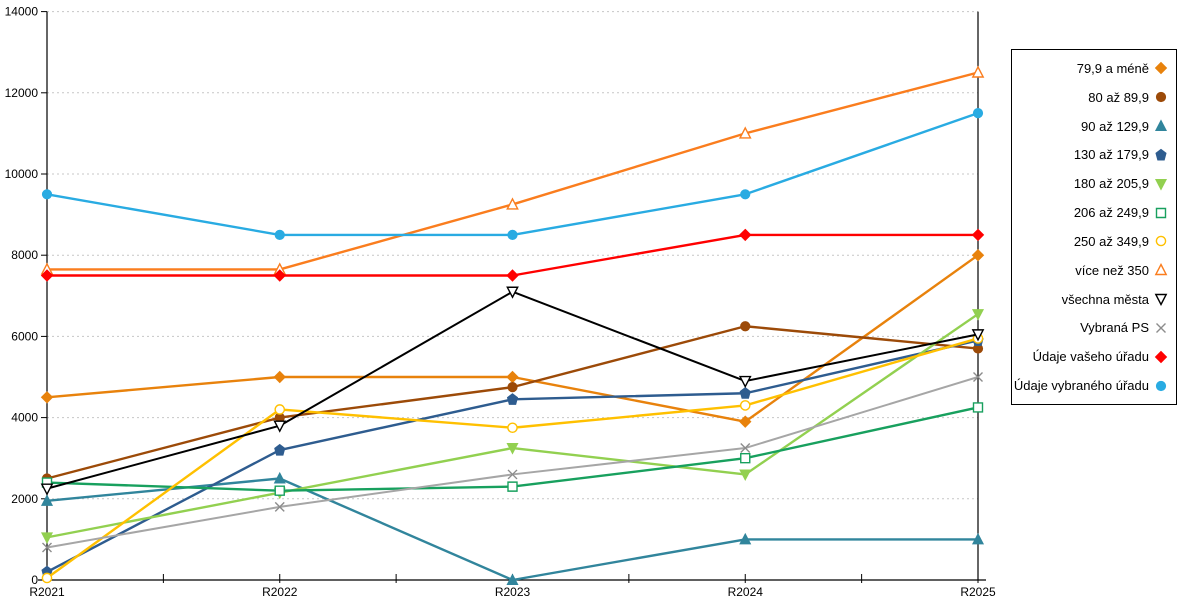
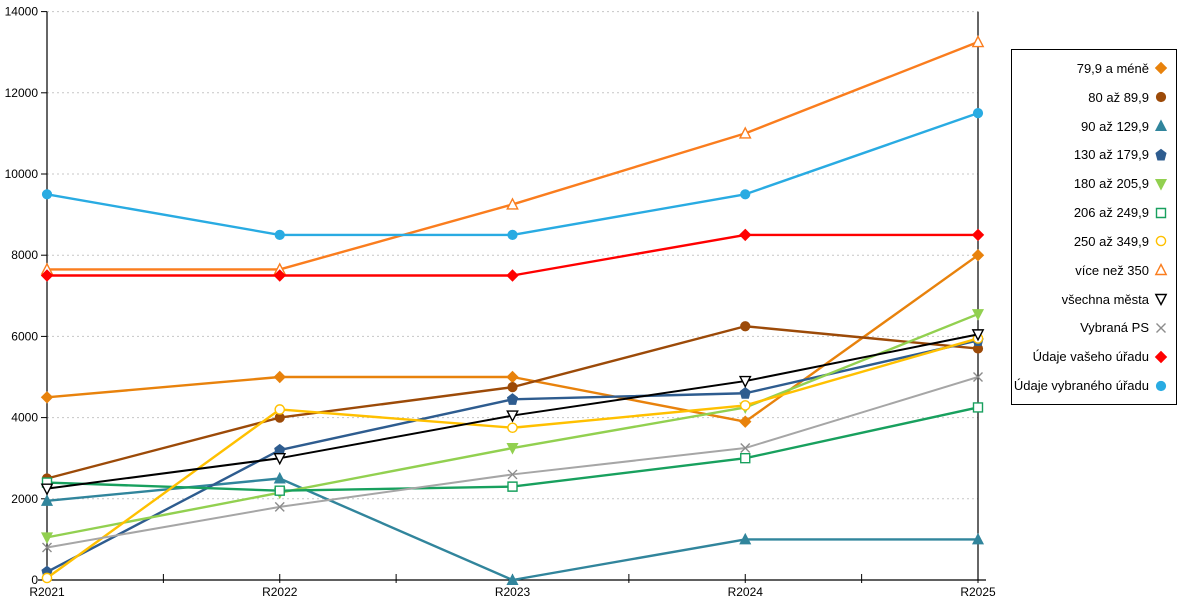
všechna města/R2022: 3800 -> 3000
všechna města/R2023: 7100 -> 4000
180 až 205,9/R2024: 2600 -> 4200
více než 350/R2025: 12500 -> 13200
